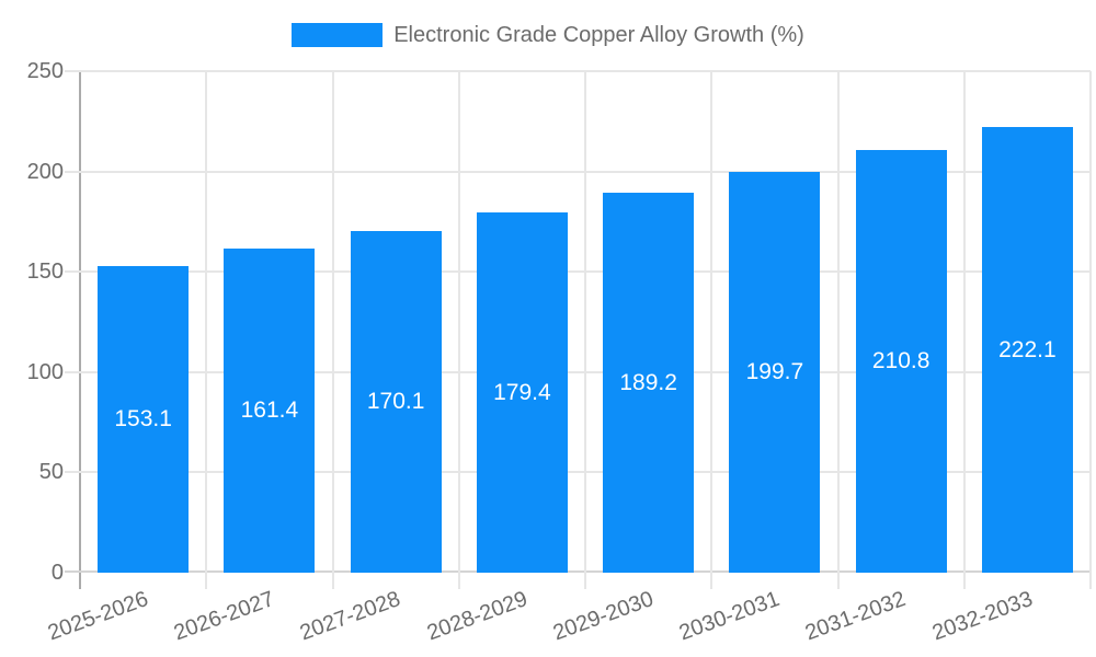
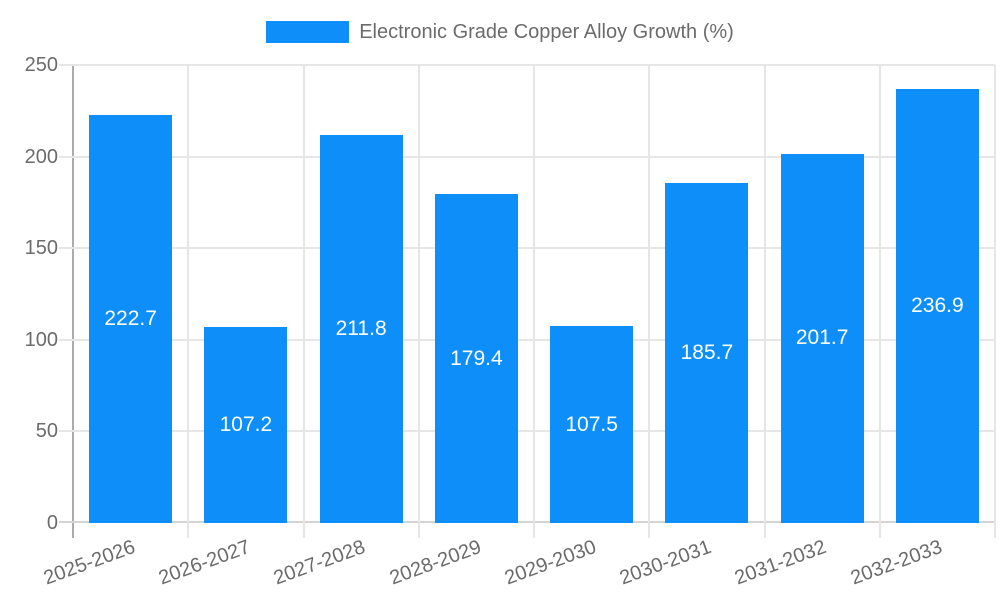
2025-2026: 153.1 -> 222.7
2026-2027: 161.4 -> 107.2
2027-2028: 170.1 -> 211.8
2029-2030: 189.2 -> 107.5
2030-2031: 199.7 -> 185.7
2031-2032: 210.8 -> 201.7
2032-2033: 222.1 -> 236.9
